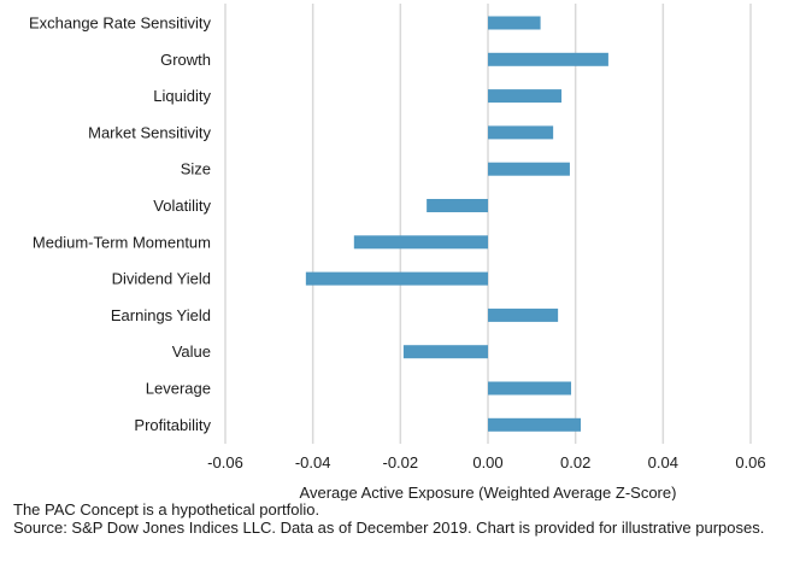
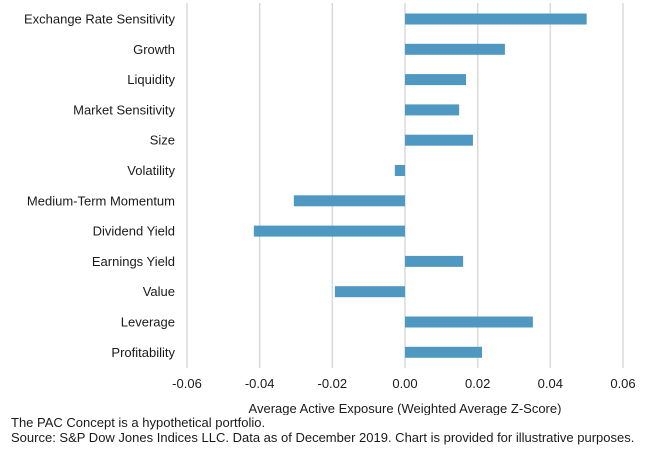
Exchange Rate Sensitivity: 0.012 -> 0.050
Volatility: -0.014 -> -0.003
Leverage: 0.019 -> 0.035
